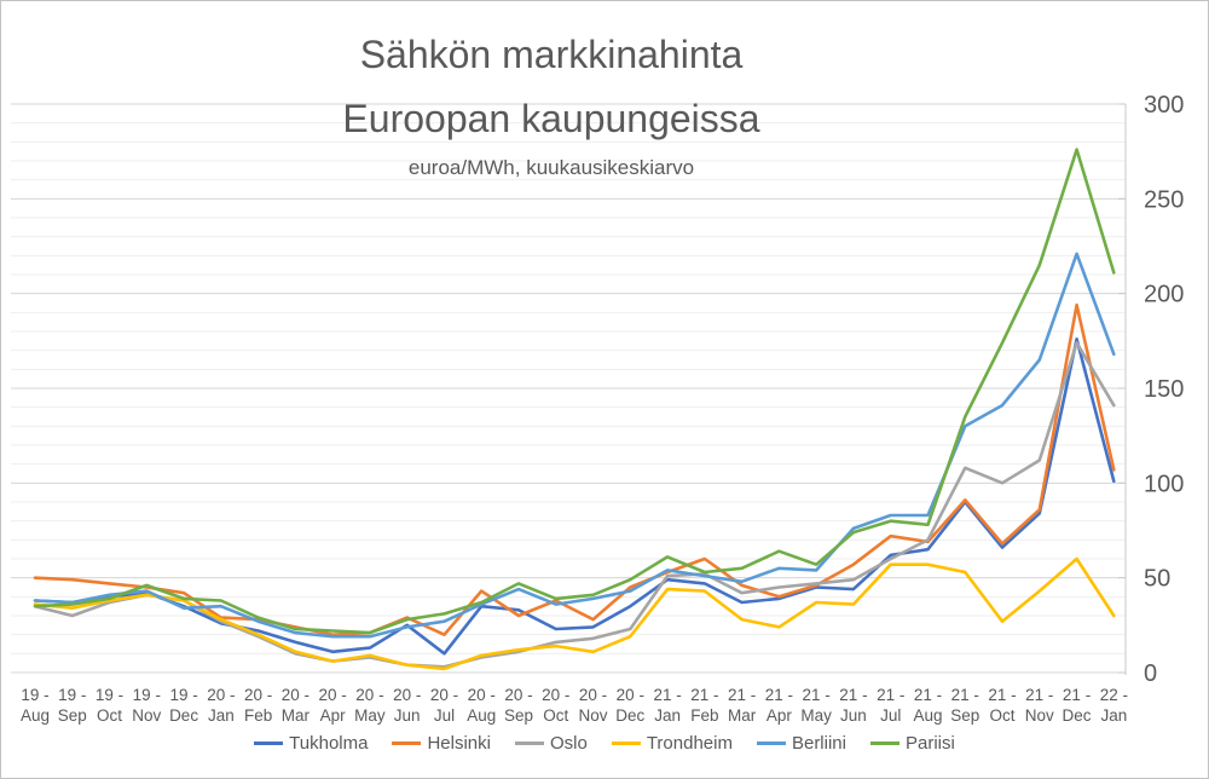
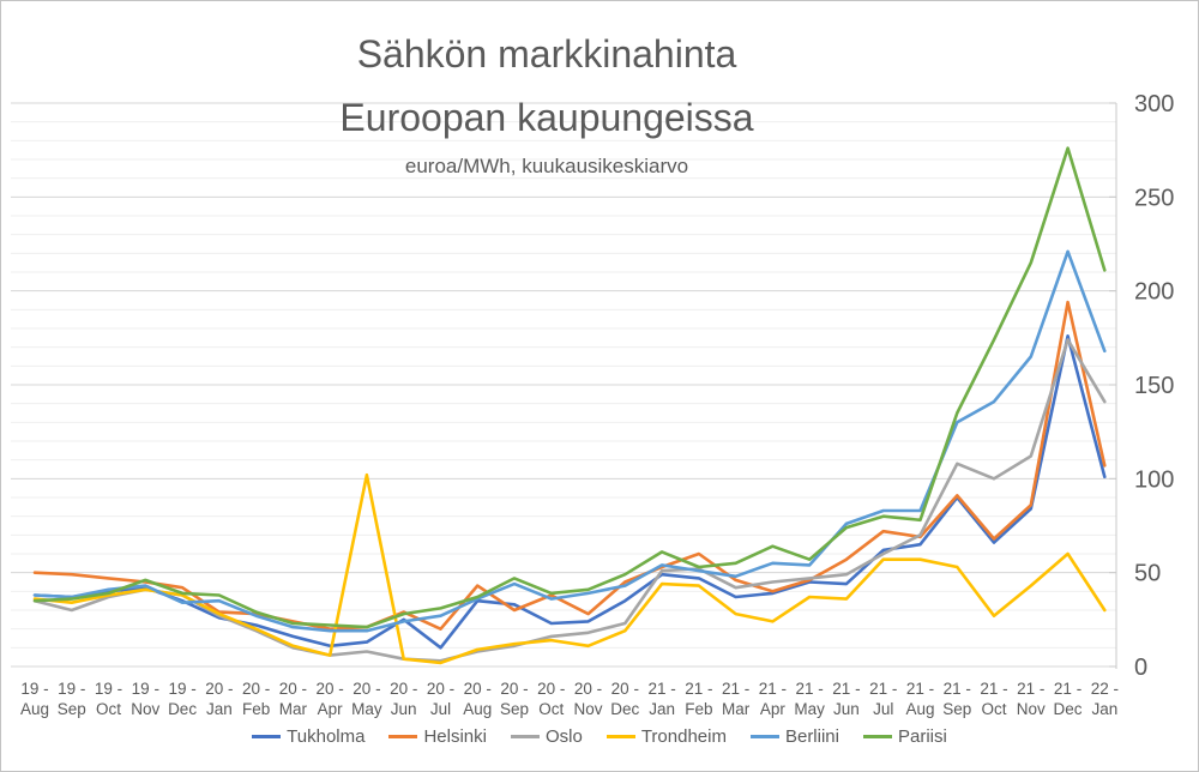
Trondheim/20 - May: 9 -> 102
